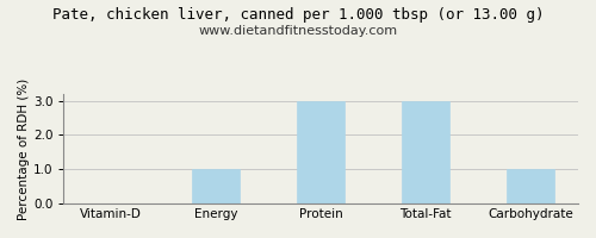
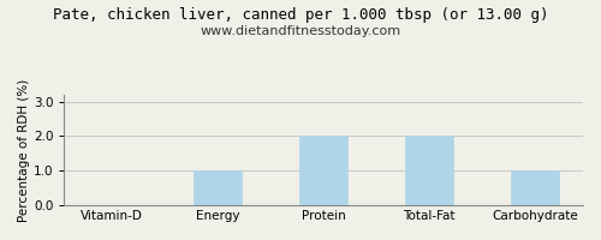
Protein: 3 -> 2
Total-Fat: 3 -> 2
